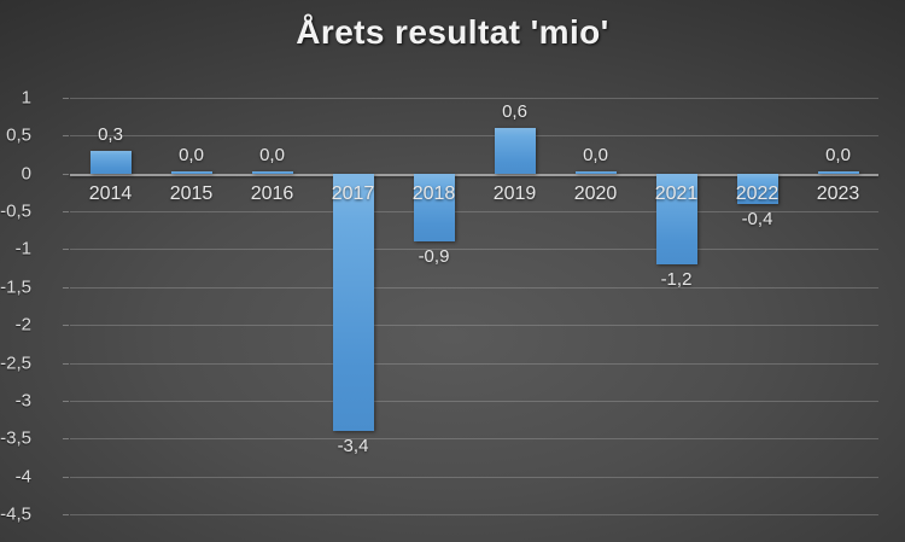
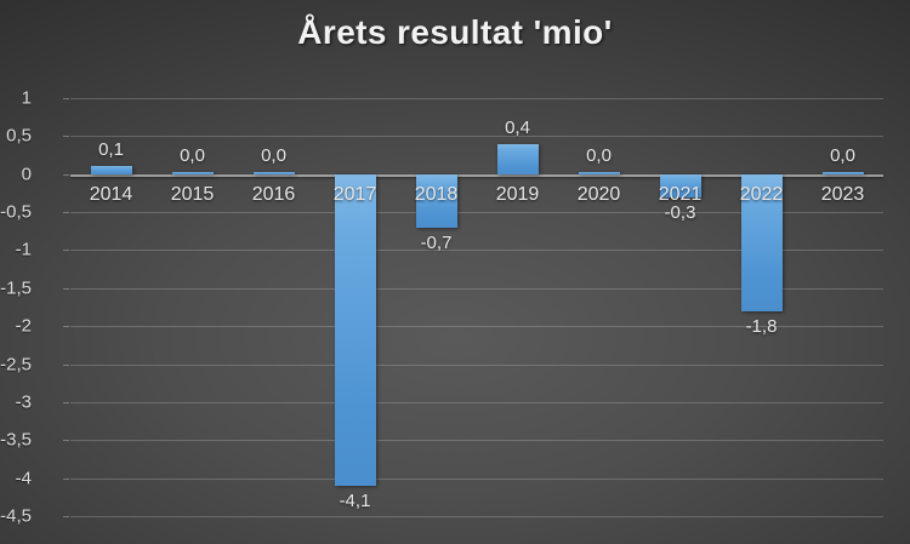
2014: 0,3 -> 0,1
2017: -3,4 -> -4,1
2018: -0,9 -> -0,7
2019: 0,6 -> 0,4
2021: -1,2 -> -0,3
2022: -0,4 -> -1,8
